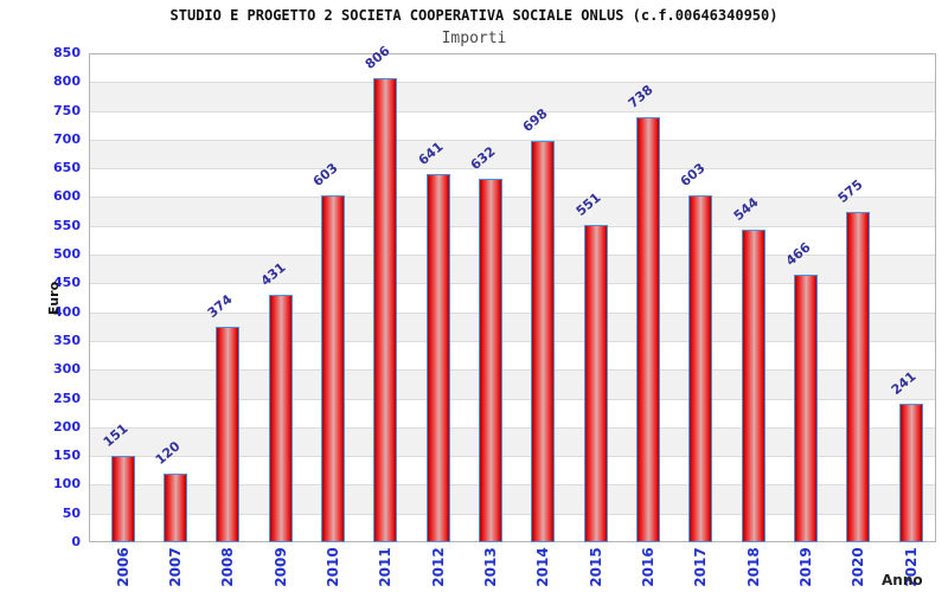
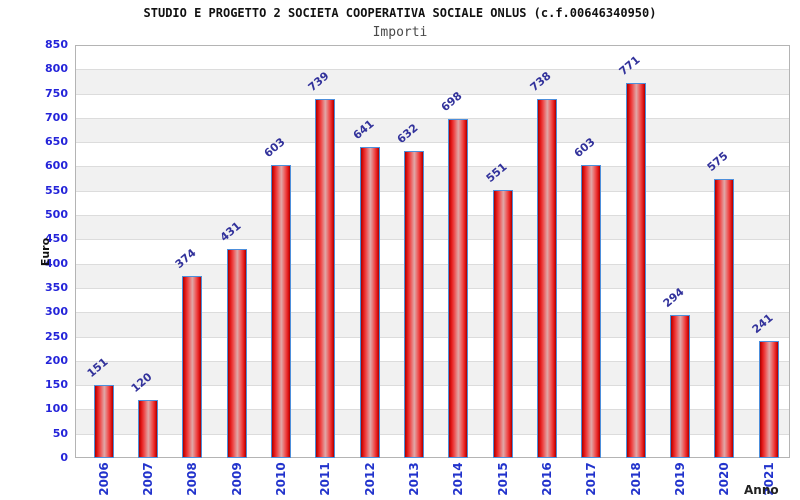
2011: 806 -> 739
2018: 544 -> 771
2019: 466 -> 294
